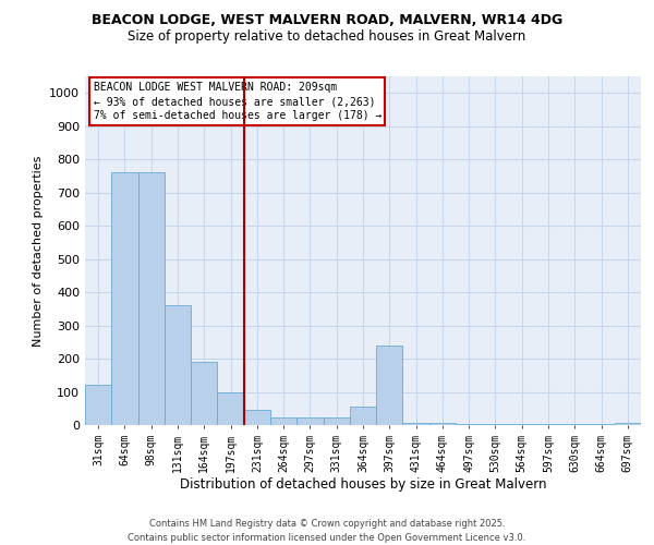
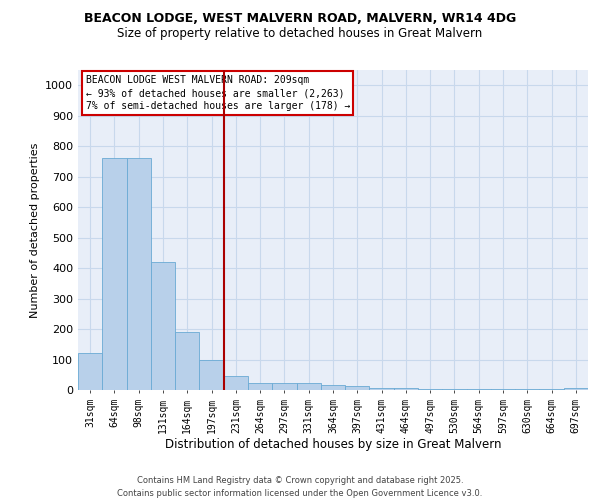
131sqm: 360 -> 420
364sqm: 55 -> 15
397sqm: 240 -> 12
